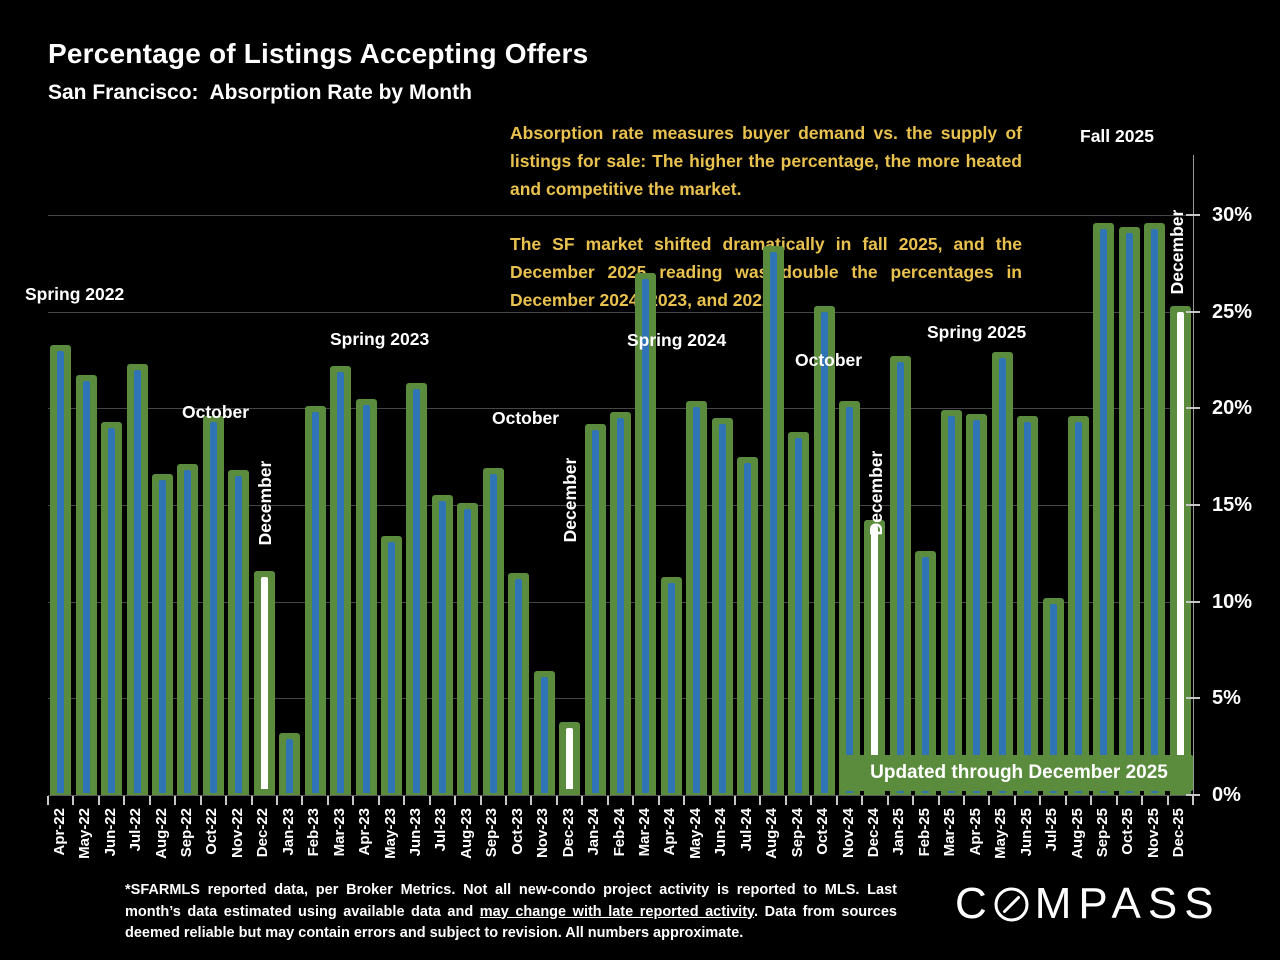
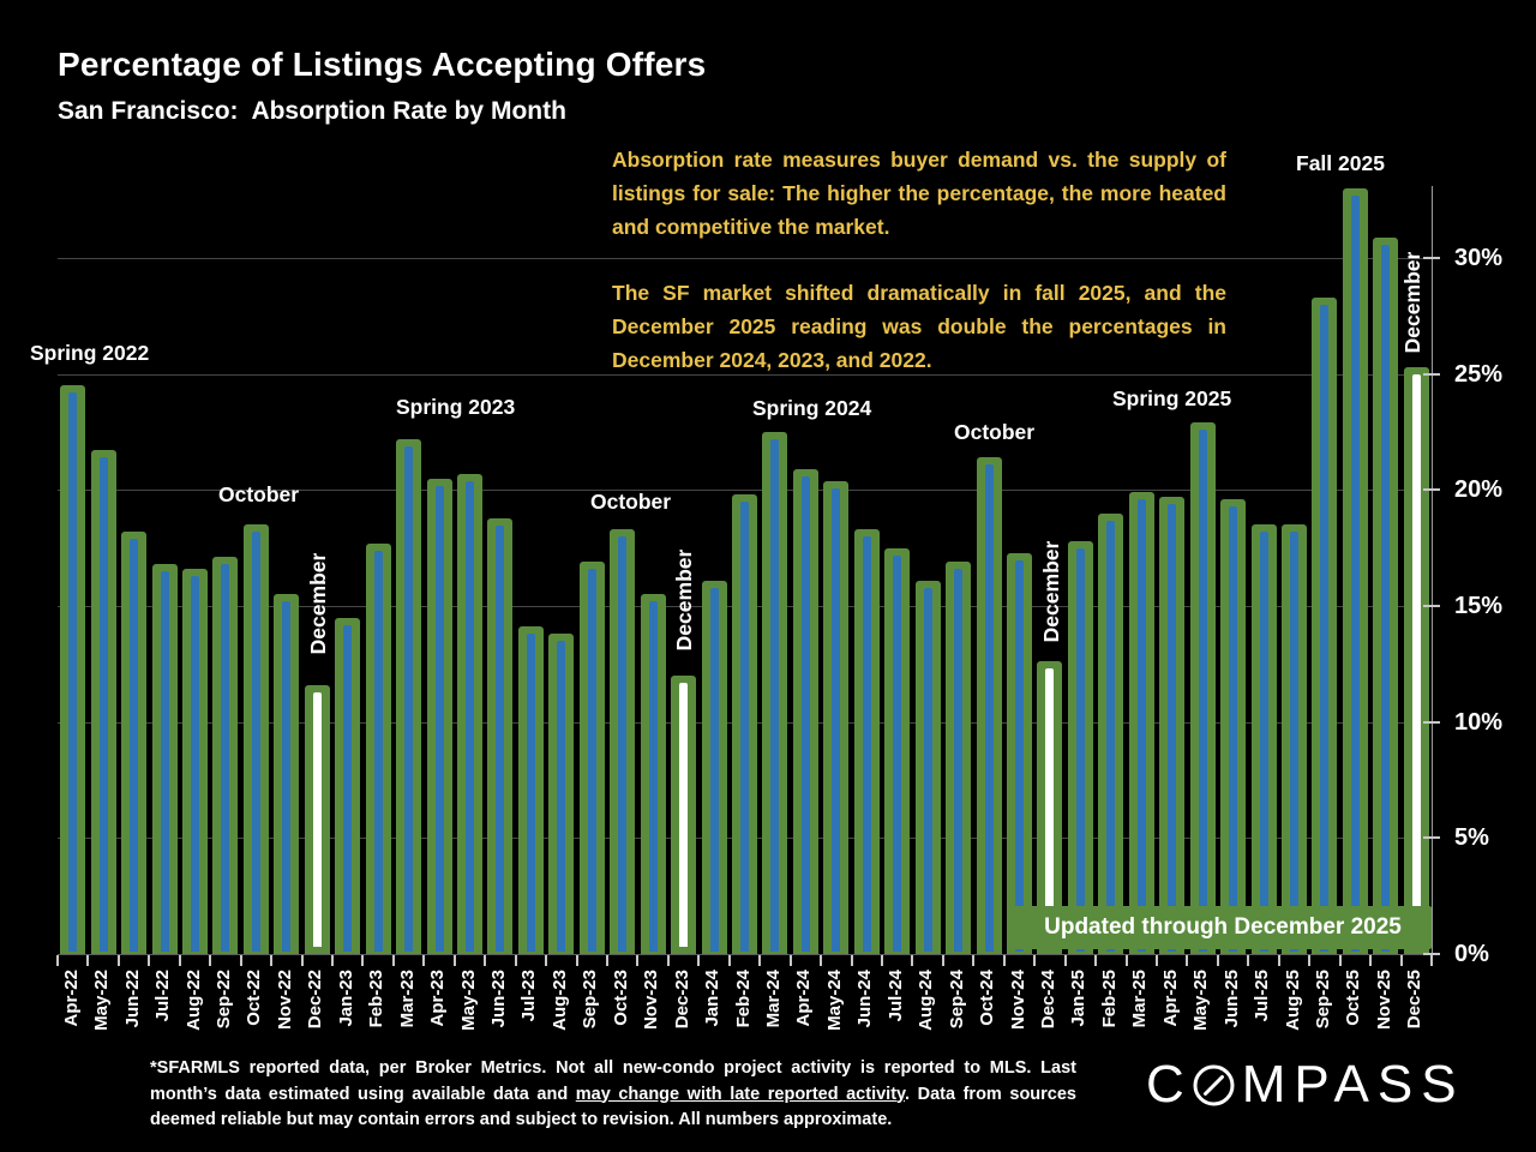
Apr-22: 23.3% -> 24.5%
Jun-22: 19.3% -> 18.2%
Jul-22: 22.3% -> 16.8%
Oct-22: 19.6% -> 18.5%
Nov-22: 16.8% -> 15.5%
Jan-23: 3.2% -> 14.5%
Feb-23: 20.1% -> 17.7%
May-23: 13.4% -> 20.7%
Jun-23: 21.3% -> 18.8%
Jul-23: 15.5% -> 14.1%
Aug-23: 15.1% -> 13.8%
Oct-23: 11.5% -> 18.3%
Nov-23: 6.4% -> 15.5%
Dec-23: 3.8% -> 12.0%
Jan-24: 19.2% -> 16.1%
Mar-24: 27.0% -> 22.5%
Apr-24: 11.3% -> 20.9%
Jun-24: 19.5% -> 18.3%
Aug-24: 28.4% -> 16.1%
Sep-24: 18.8% -> 16.9%
Oct-24: 25.3% -> 21.4%
Nov-24: 20.4% -> 17.3%
Dec-24: 14.2% -> 12.6%
Jan-25: 22.7% -> 17.8%
Feb-25: 12.6% -> 19.0%
Jul-25: 10.2% -> 18.5%
Aug-25: 19.6% -> 18.5%
Sep-25: 29.6% -> 28.3%
Oct-25: 29.4% -> 33.0%
Nov-25: 29.6% -> 30.9%
